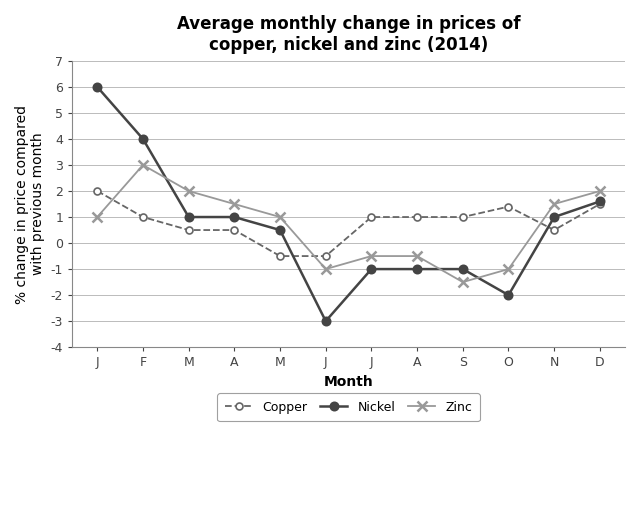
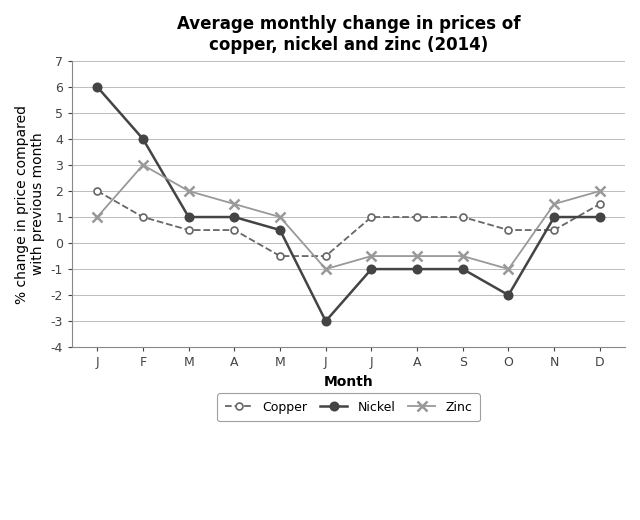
Zinc/S: -1.5 -> -0.5
Copper/O: 1.4 -> 0.5
Nickel/D: 1.6 -> 1.0
